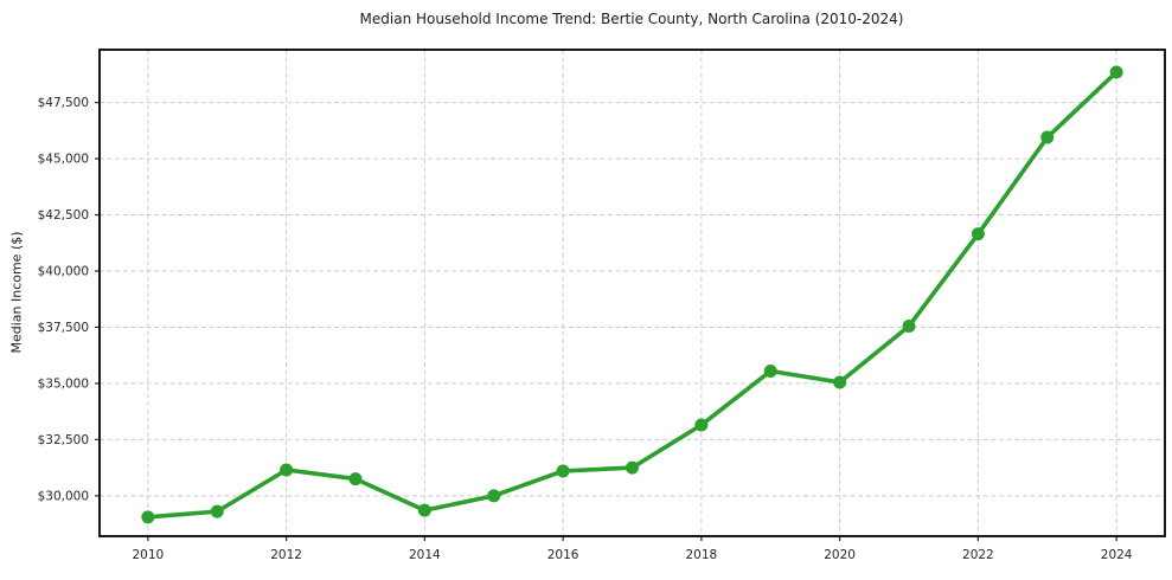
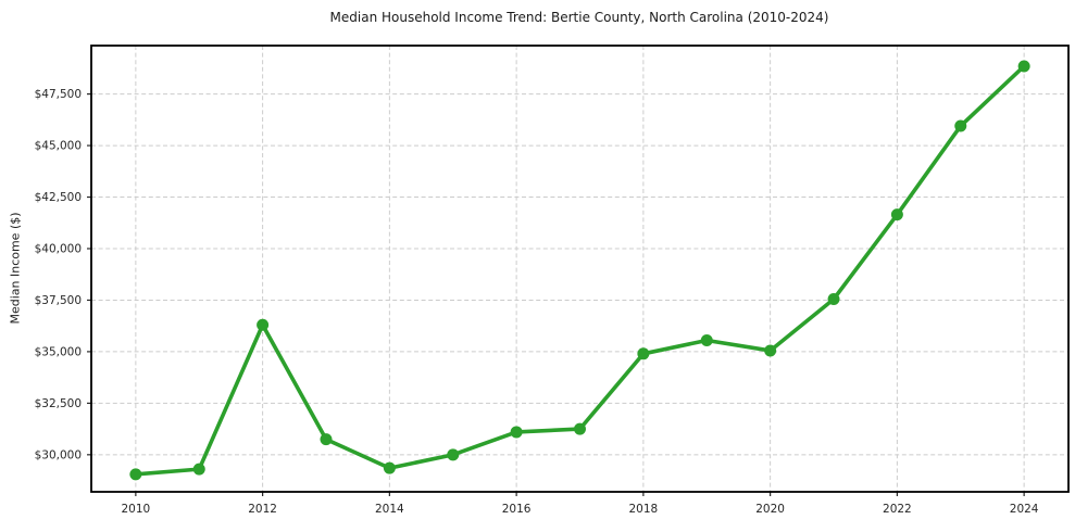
2012: $31200 -> $36300
2018: $33200 -> $34900
